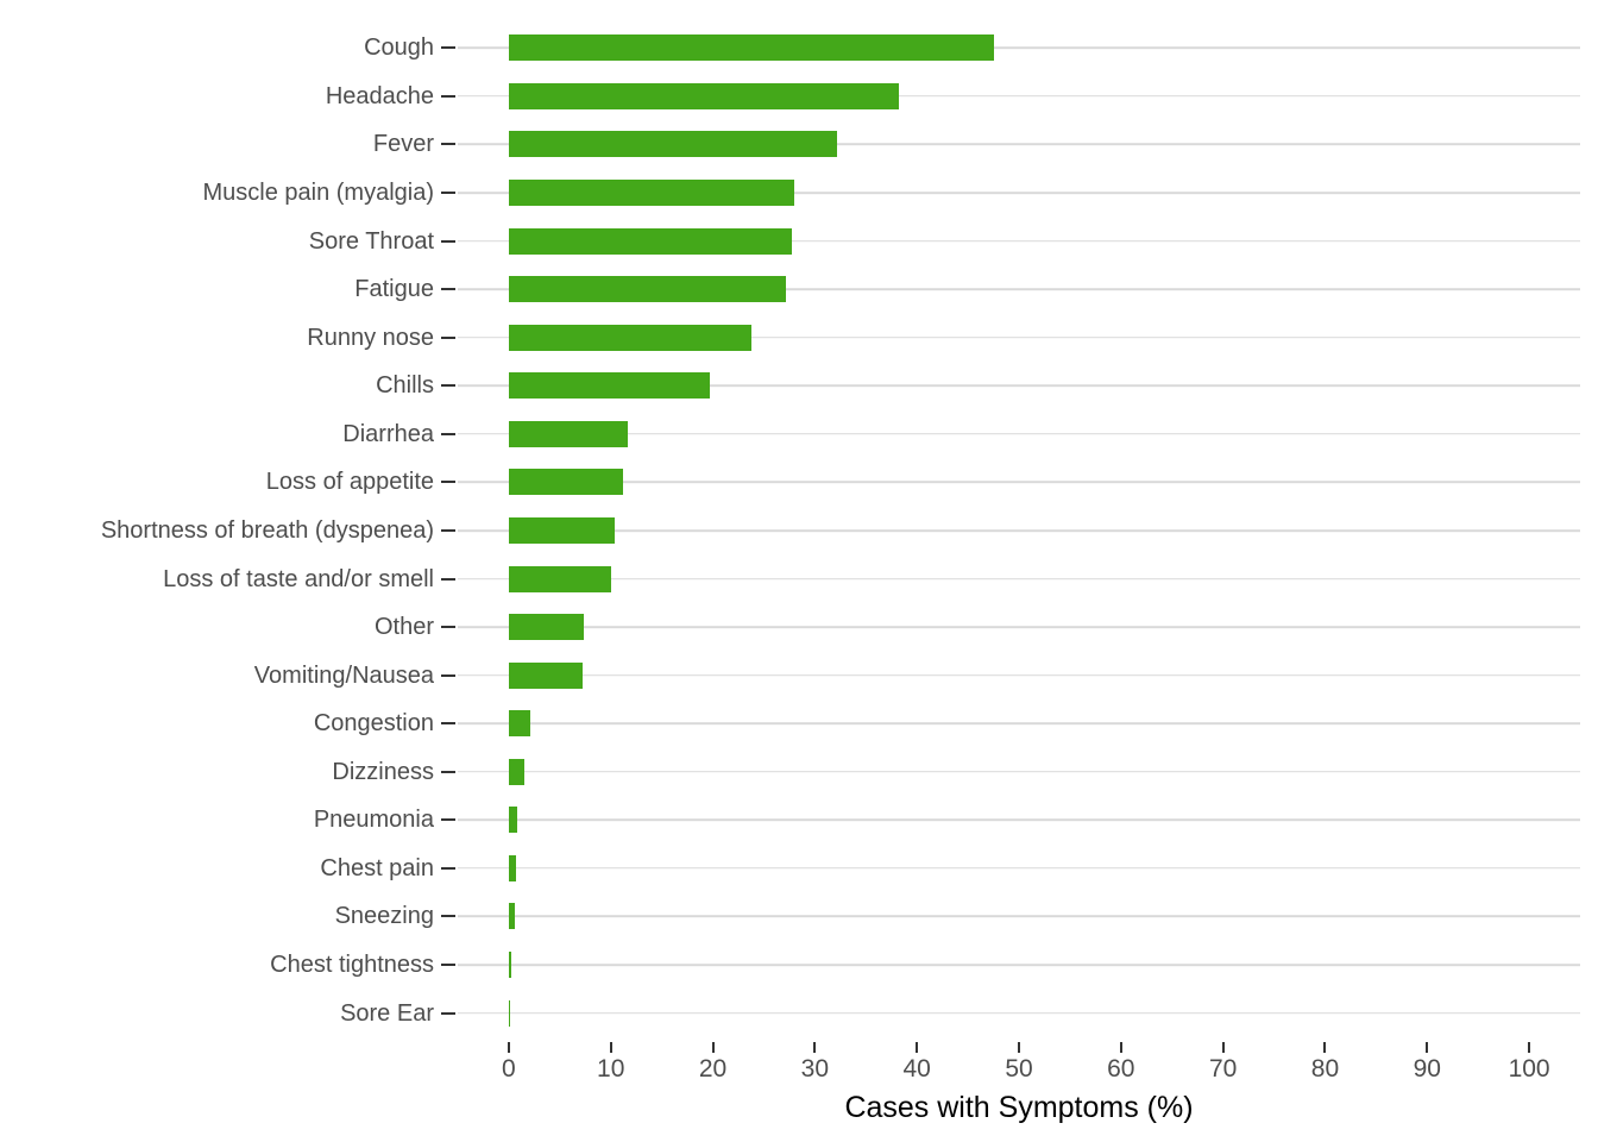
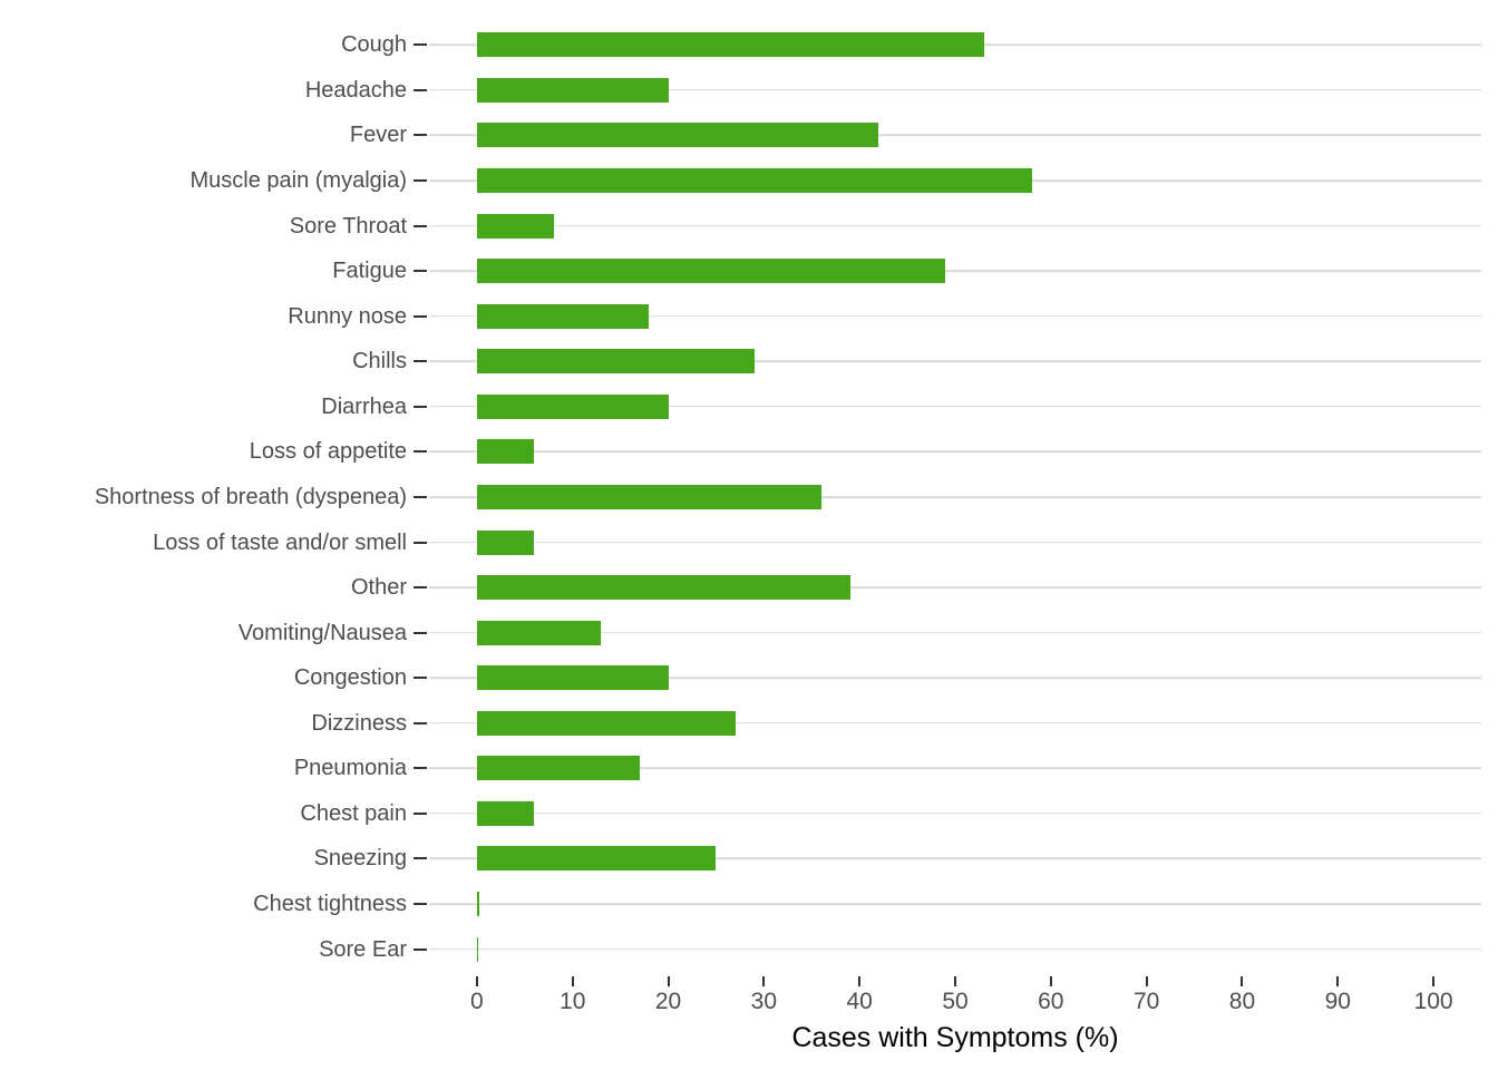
Cough: 48 -> 53
Headache: 38 -> 20
Fever: 32 -> 42
Muscle pain (myalgia): 28 -> 58
Sore Throat: 28 -> 8
Fatigue: 27 -> 49
Runny nose: 24 -> 18
Chills: 20 -> 29
Diarrhea: 12 -> 20
Loss of appetite: 11 -> 6
Shortness of breath (dyspenea): 10 -> 36
Loss of taste and/or smell: 10 -> 6
Other: 7 -> 39
Vomiting/Nausea: 7 -> 13
Congestion: 2 -> 20
Dizziness: 2 -> 27
Pneumonia: 1 -> 17
Chest pain: 1 -> 6
Sneezing: 1 -> 25
